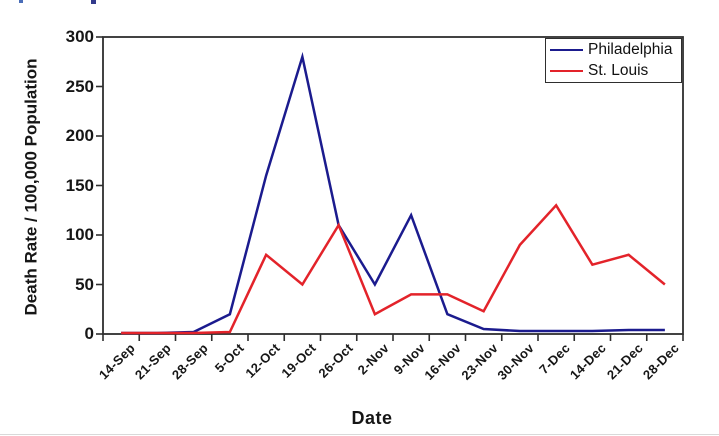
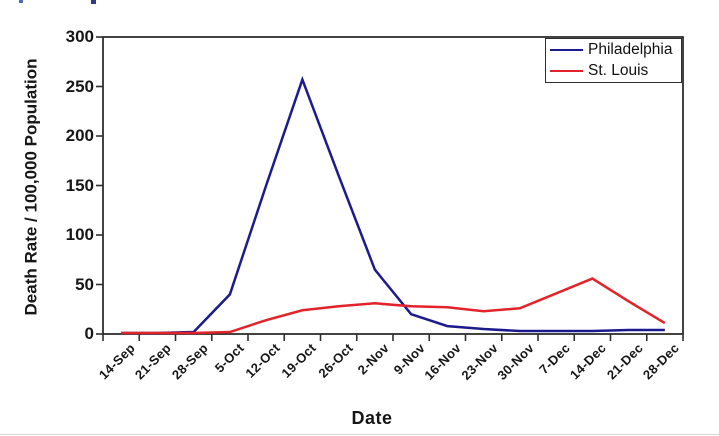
Philadelphia/5-Oct: 20 -> 40
Philadelphia/12-Oct: 160 -> 150
St. Louis/12-Oct: 80 -> 10
Philadelphia/19-Oct: 280 -> 260
St. Louis/19-Oct: 50 -> 20
Philadelphia/26-Oct: 110 -> 160
St. Louis/26-Oct: 110 -> 30
Philadelphia/2-Nov: 50 -> 60
St. Louis/2-Nov: 20 -> 30
Philadelphia/9-Nov: 120 -> 20
St. Louis/9-Nov: 40 -> 30
Philadelphia/16-Nov: 20 -> 10
St. Louis/16-Nov: 40 -> 30
St. Louis/30-Nov: 90 -> 30
St. Louis/7-Dec: 130 -> 40
St. Louis/14-Dec: 70 -> 60
St. Louis/21-Dec: 80 -> 30
St. Louis/28-Dec: 50 -> 10
